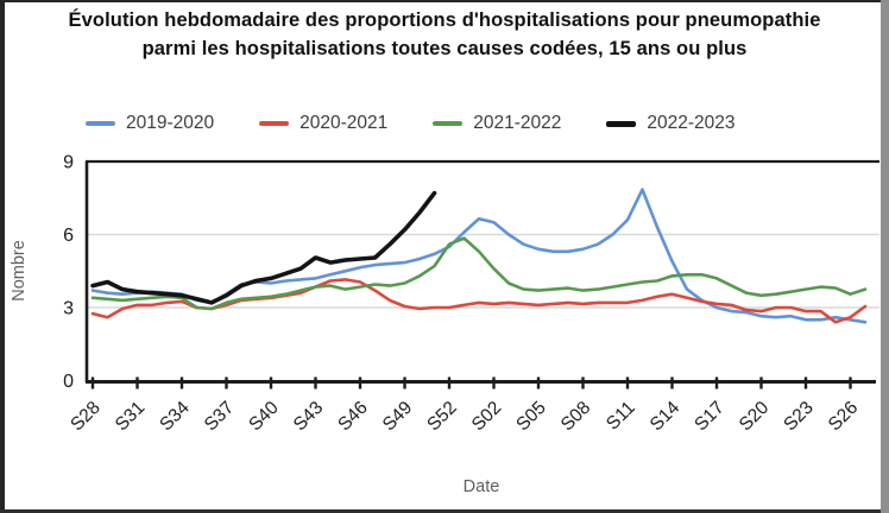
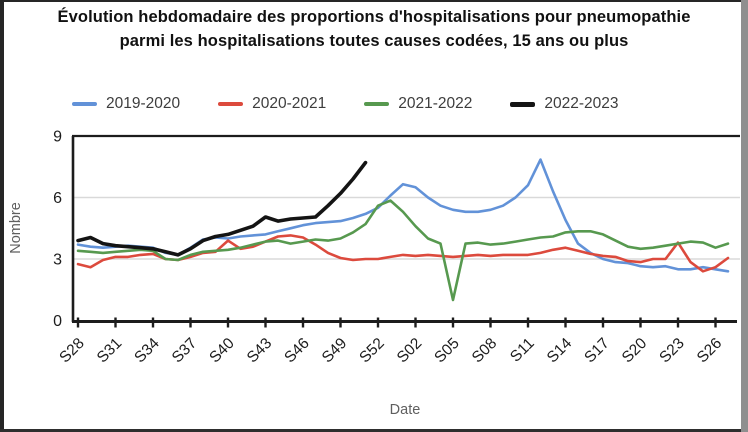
2020-2021/S40: 3.4 -> 3.9
2021-2022/S05: 3.7 -> 1.0
2020-2021/S23: 2.9 -> 3.8
